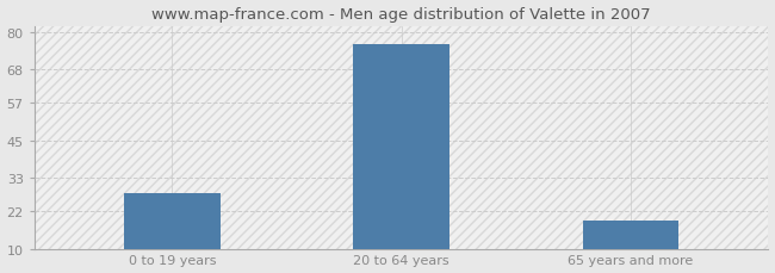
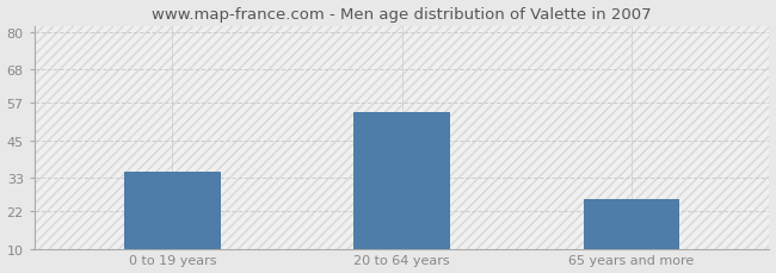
0 to 19 years: 28 -> 35
20 to 64 years: 76 -> 54
65 years and more: 19 -> 26
